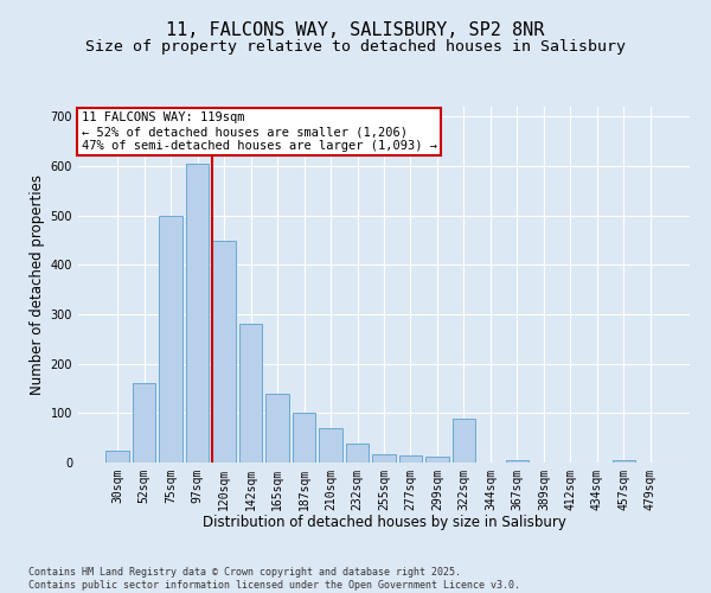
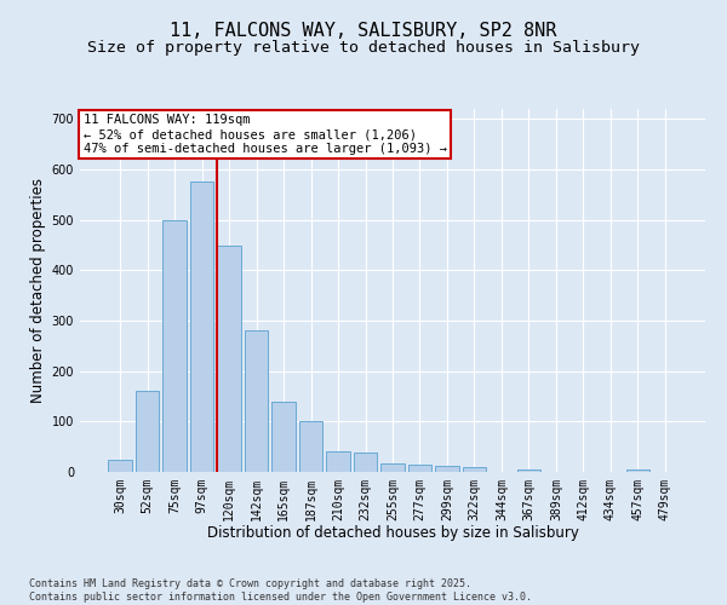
97sqm: 605 -> 575
210sqm: 70 -> 40
322sqm: 90 -> 9
